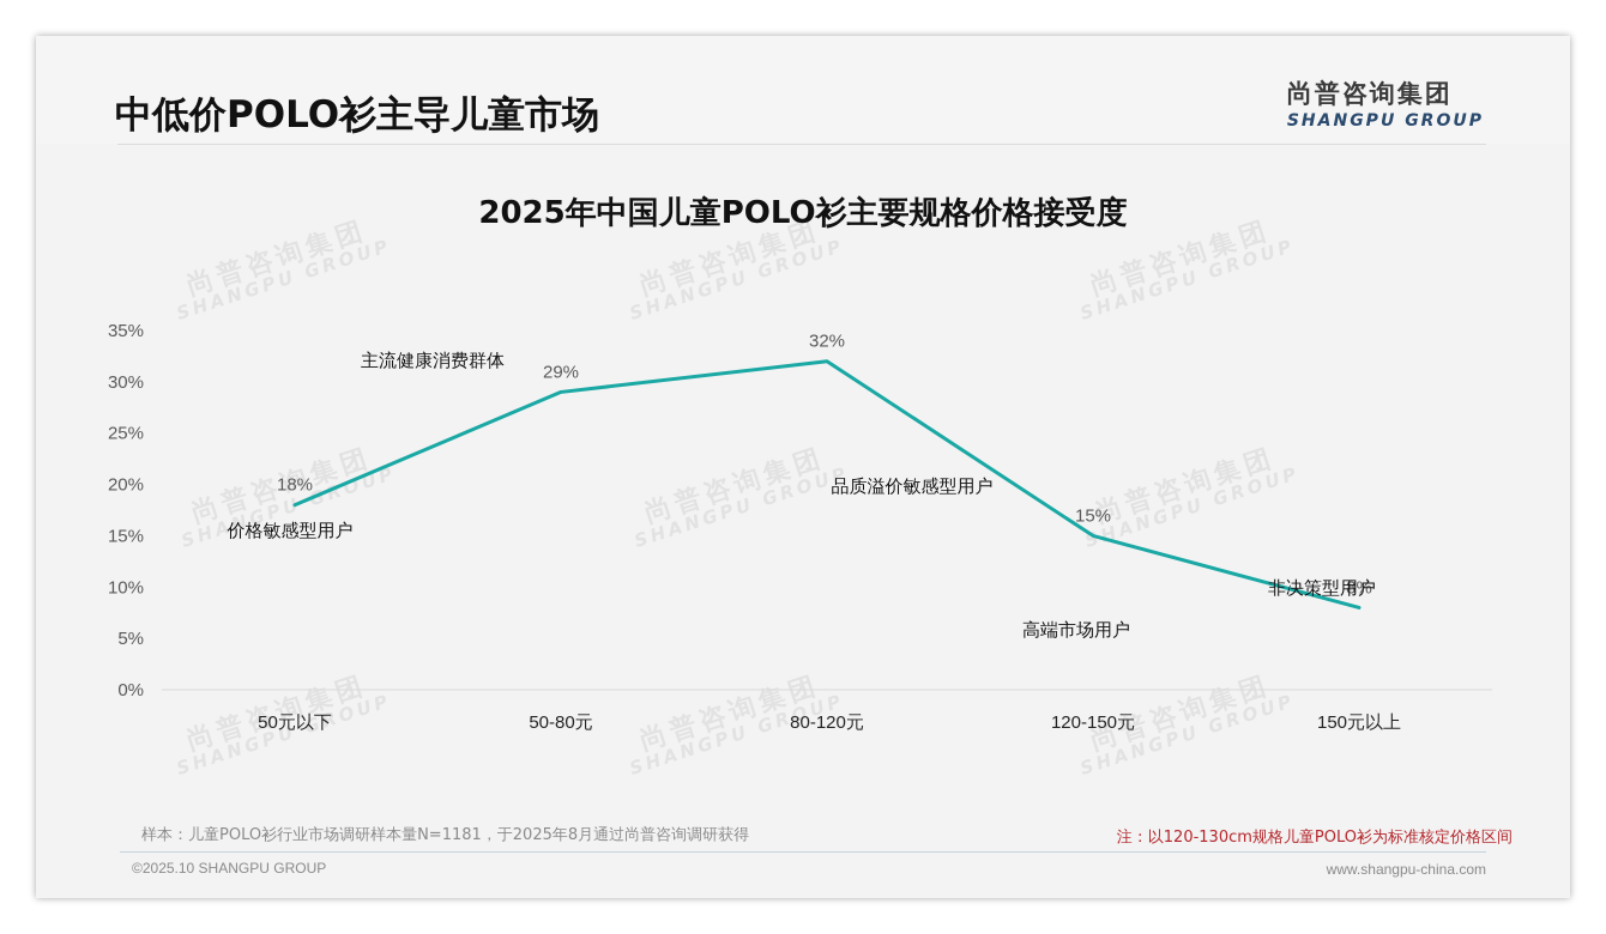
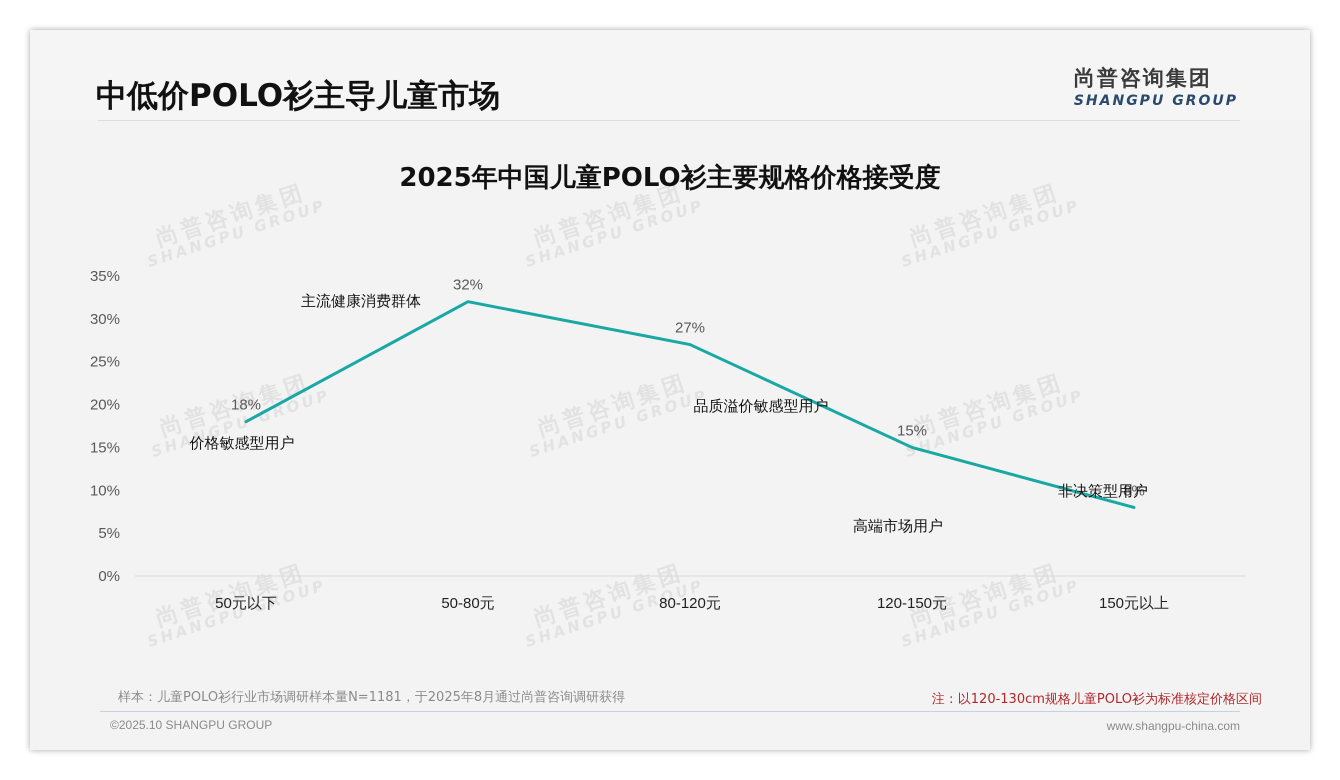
50-80元: 29% -> 32%
80-120元: 32% -> 27%
